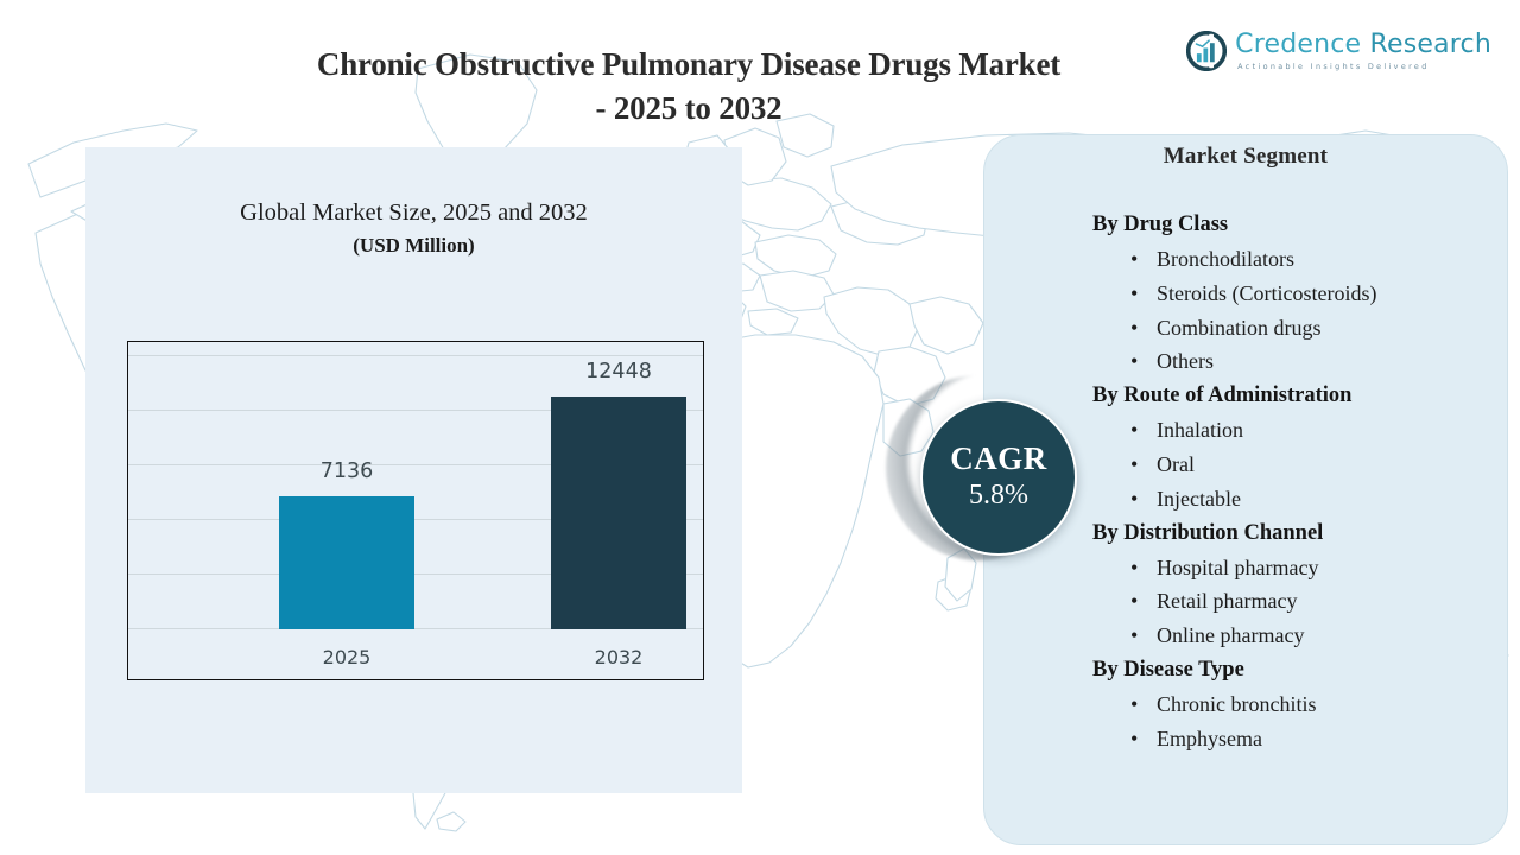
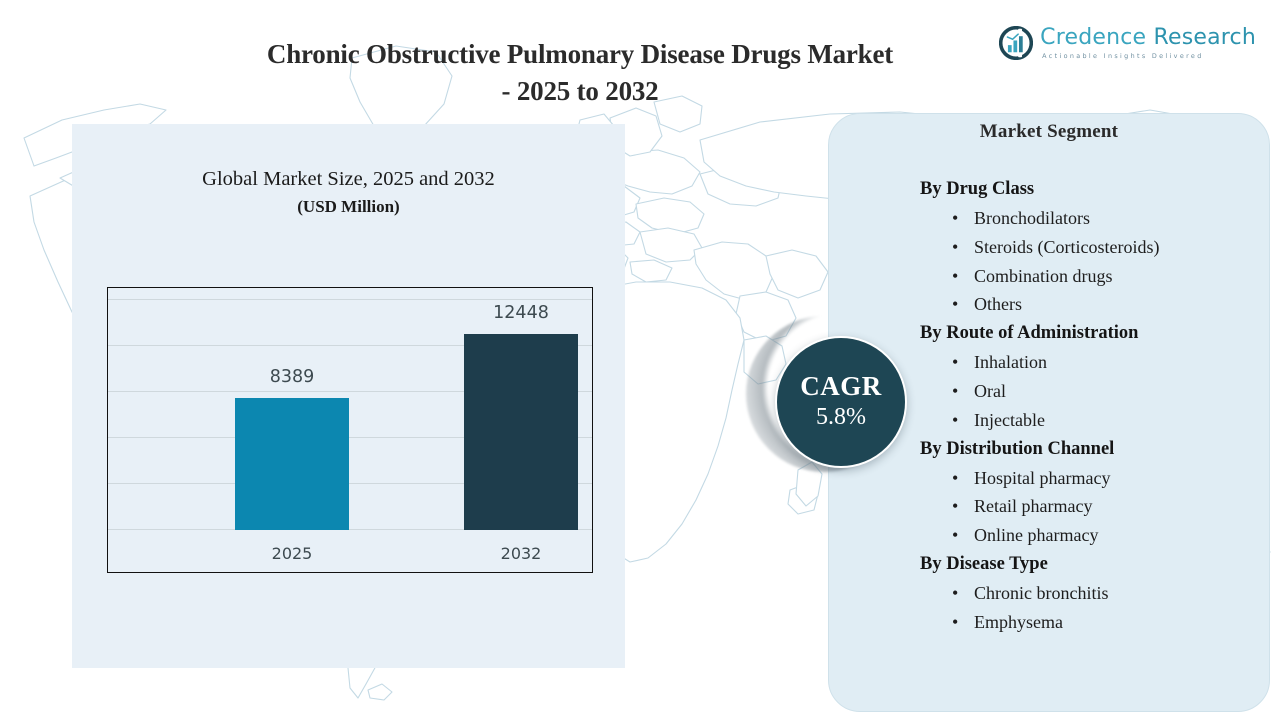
2025: 7136 -> 8389
